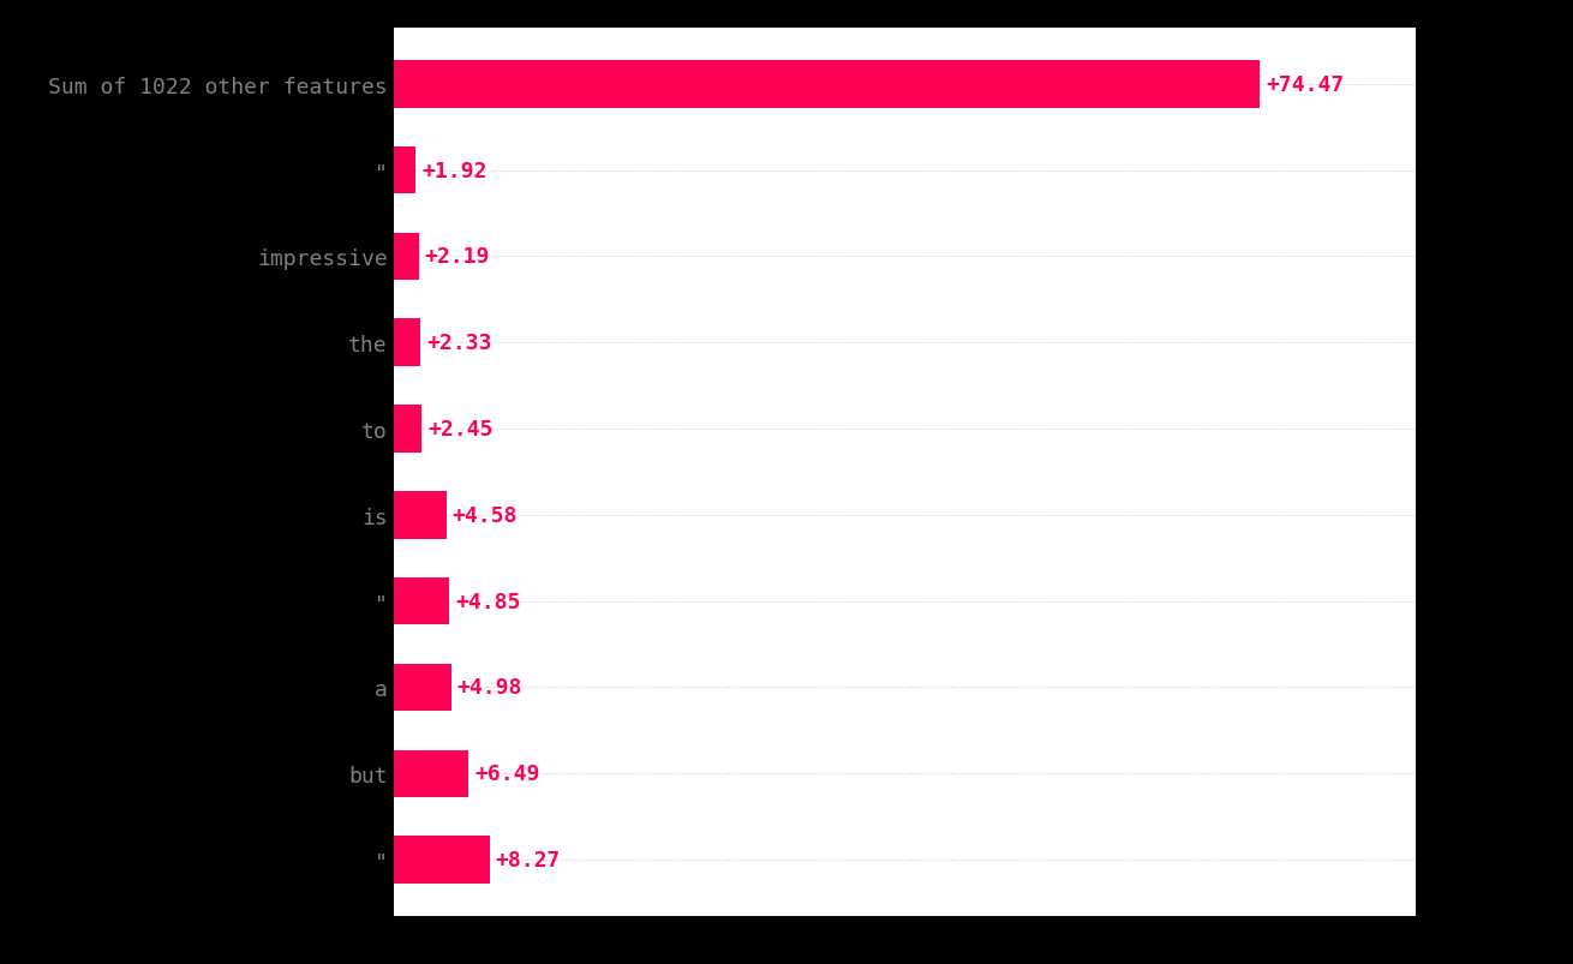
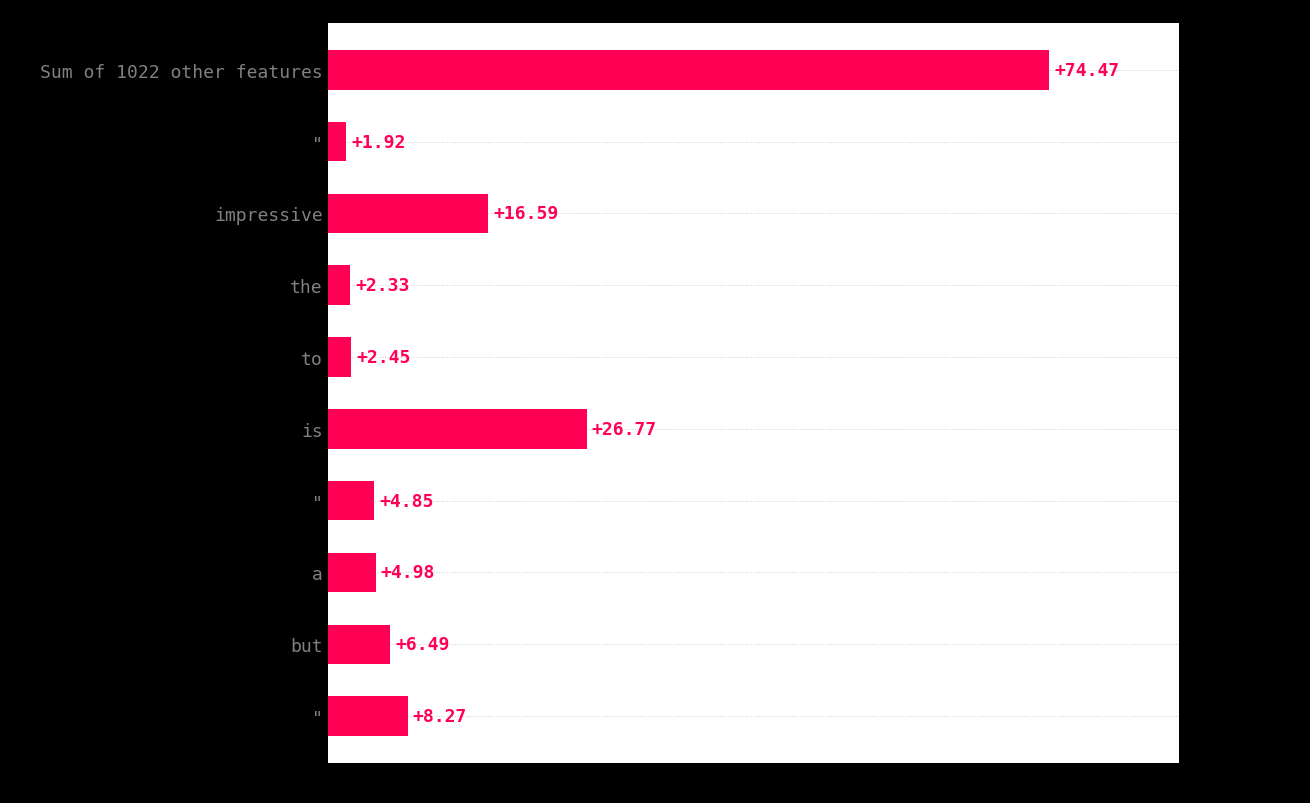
impressive: +2.19 -> +16.59
is: +4.58 -> +26.77
